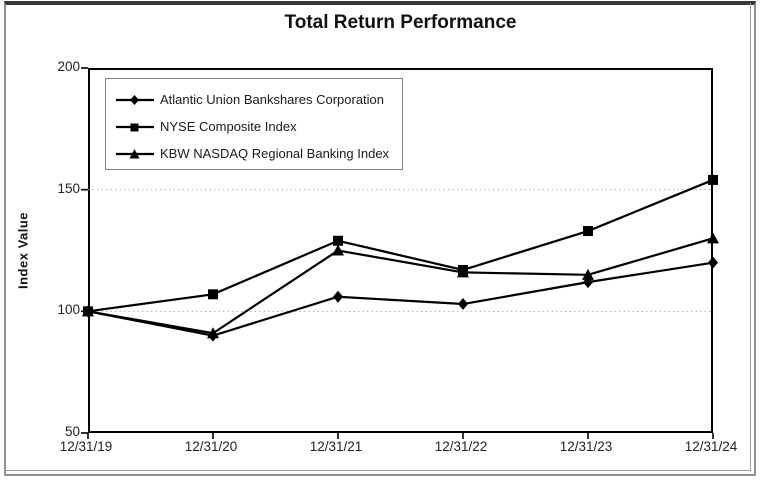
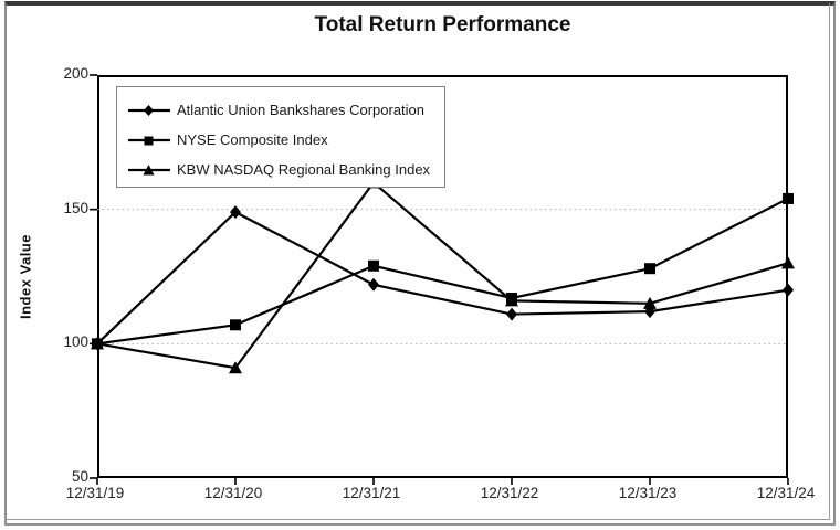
Atlantic Union Bankshares Corporation/12/31/20: 90 -> 149
Atlantic Union Bankshares Corporation/12/31/21: 106 -> 122
KBW NASDAQ Regional Banking Index/12/31/21: 125 -> 160
Atlantic Union Bankshares Corporation/12/31/22: 103 -> 111
NYSE Composite Index/12/31/23: 133 -> 128
